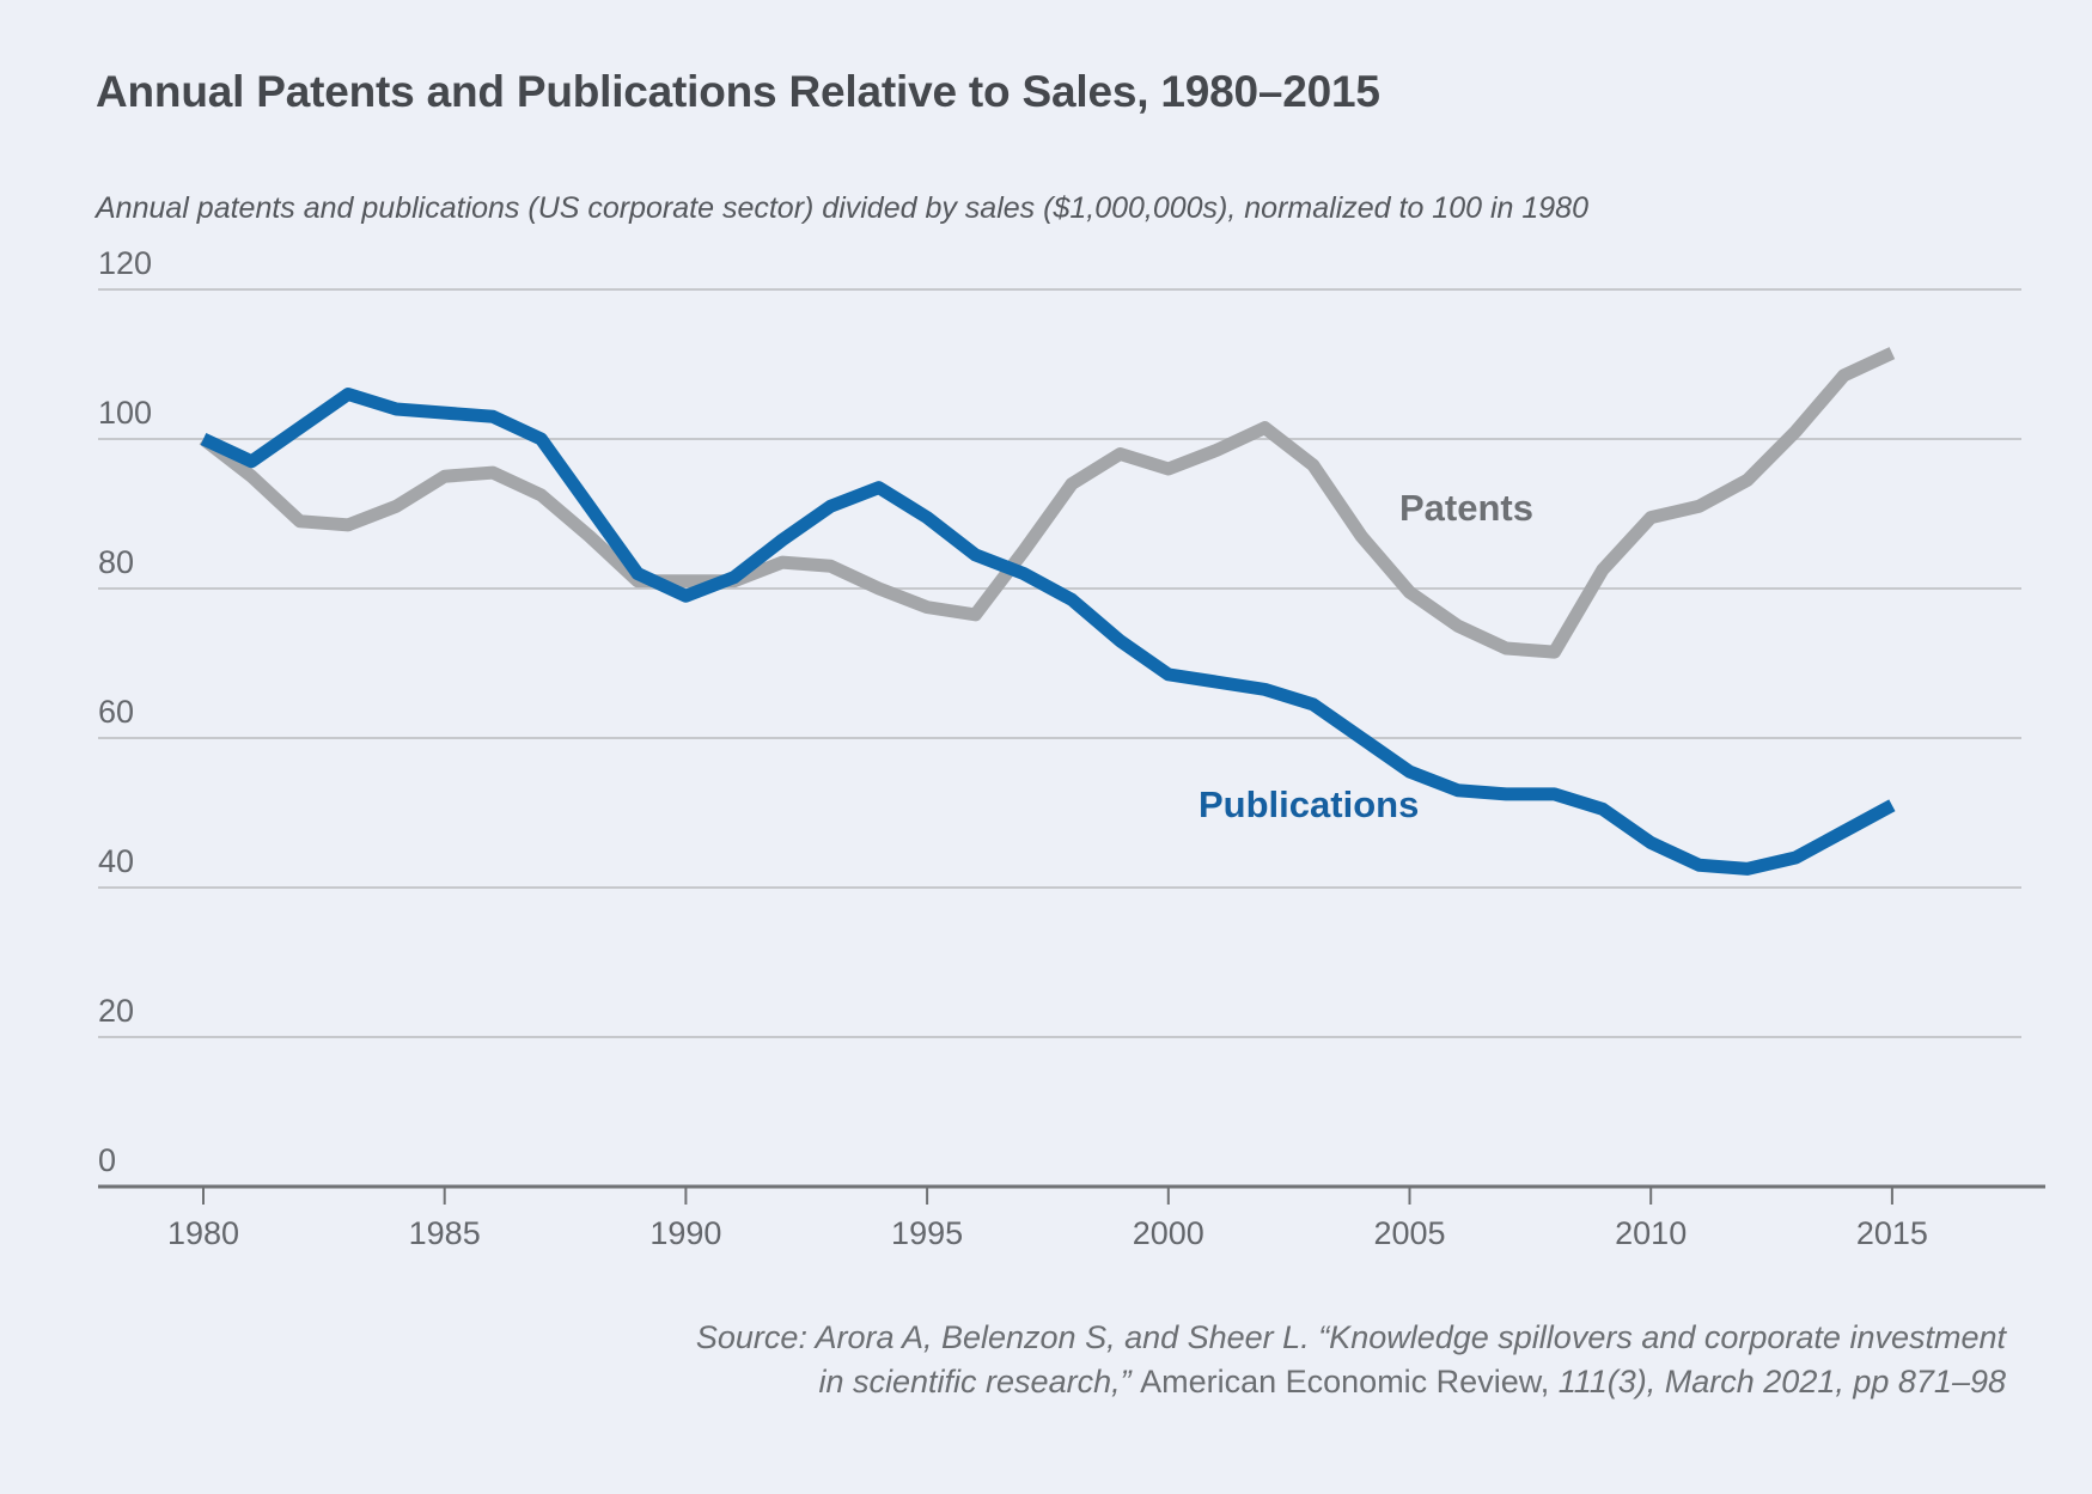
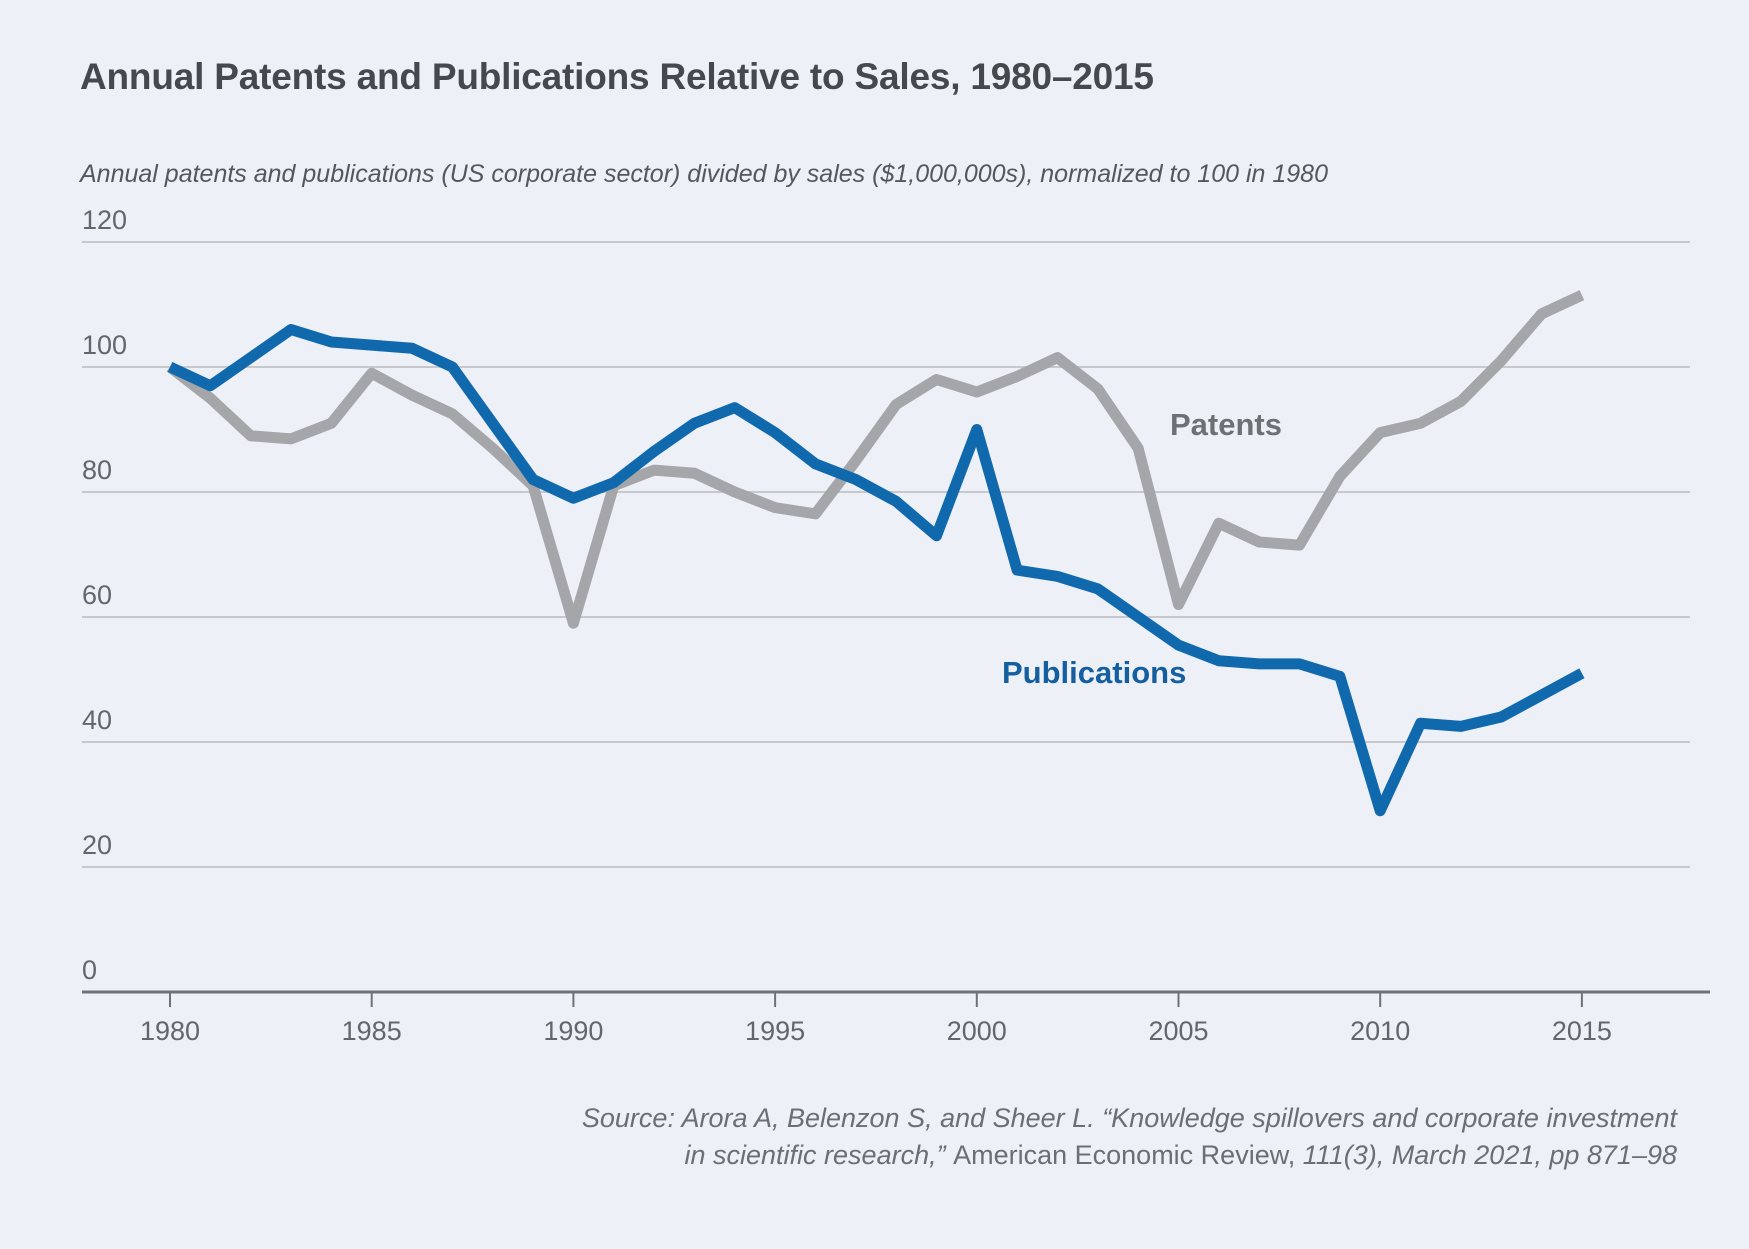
Patents/1985: 95 -> 99
Patents/1990: 81 -> 59
Publications/2000: 68 -> 90
Patents/2005: 80 -> 62
Publications/2010: 46 -> 29
